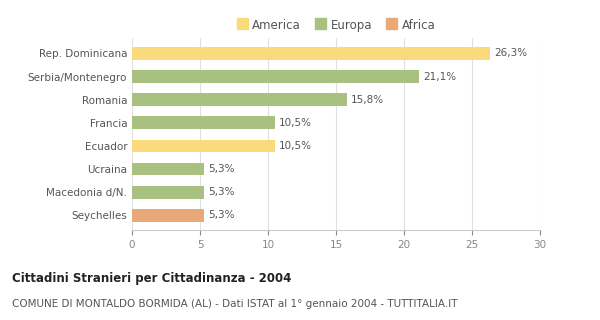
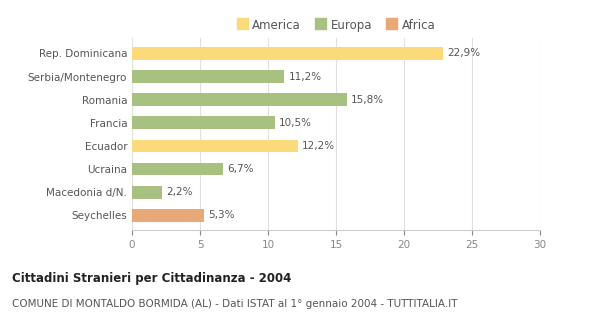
Rep. Dominicana: 26,3% -> 22,9%
Serbia/Montenegro: 21,1% -> 11,2%
Ecuador: 10,5% -> 12,2%
Ucraina: 5,3% -> 6,7%
Macedonia d/N.: 5,3% -> 2,2%
